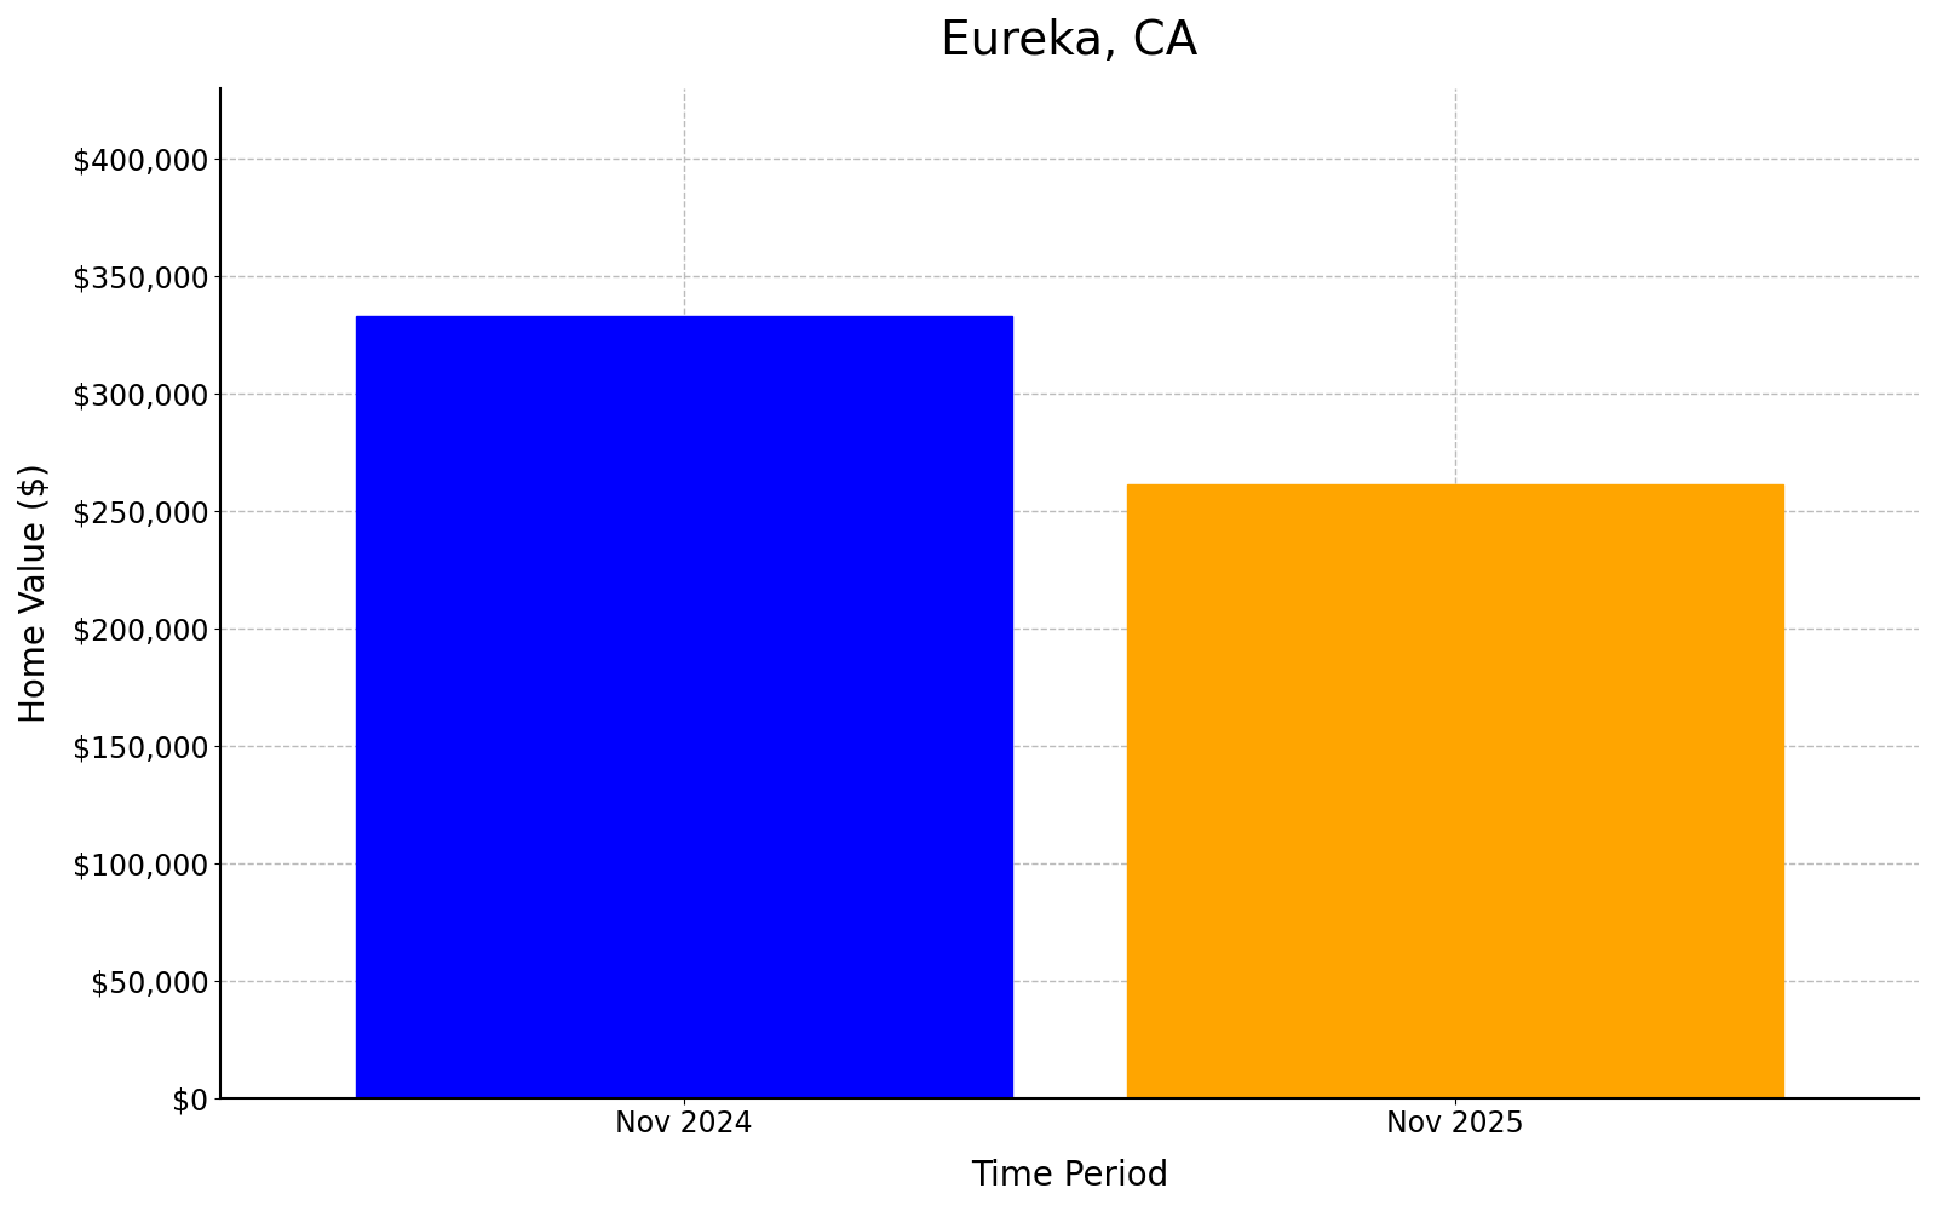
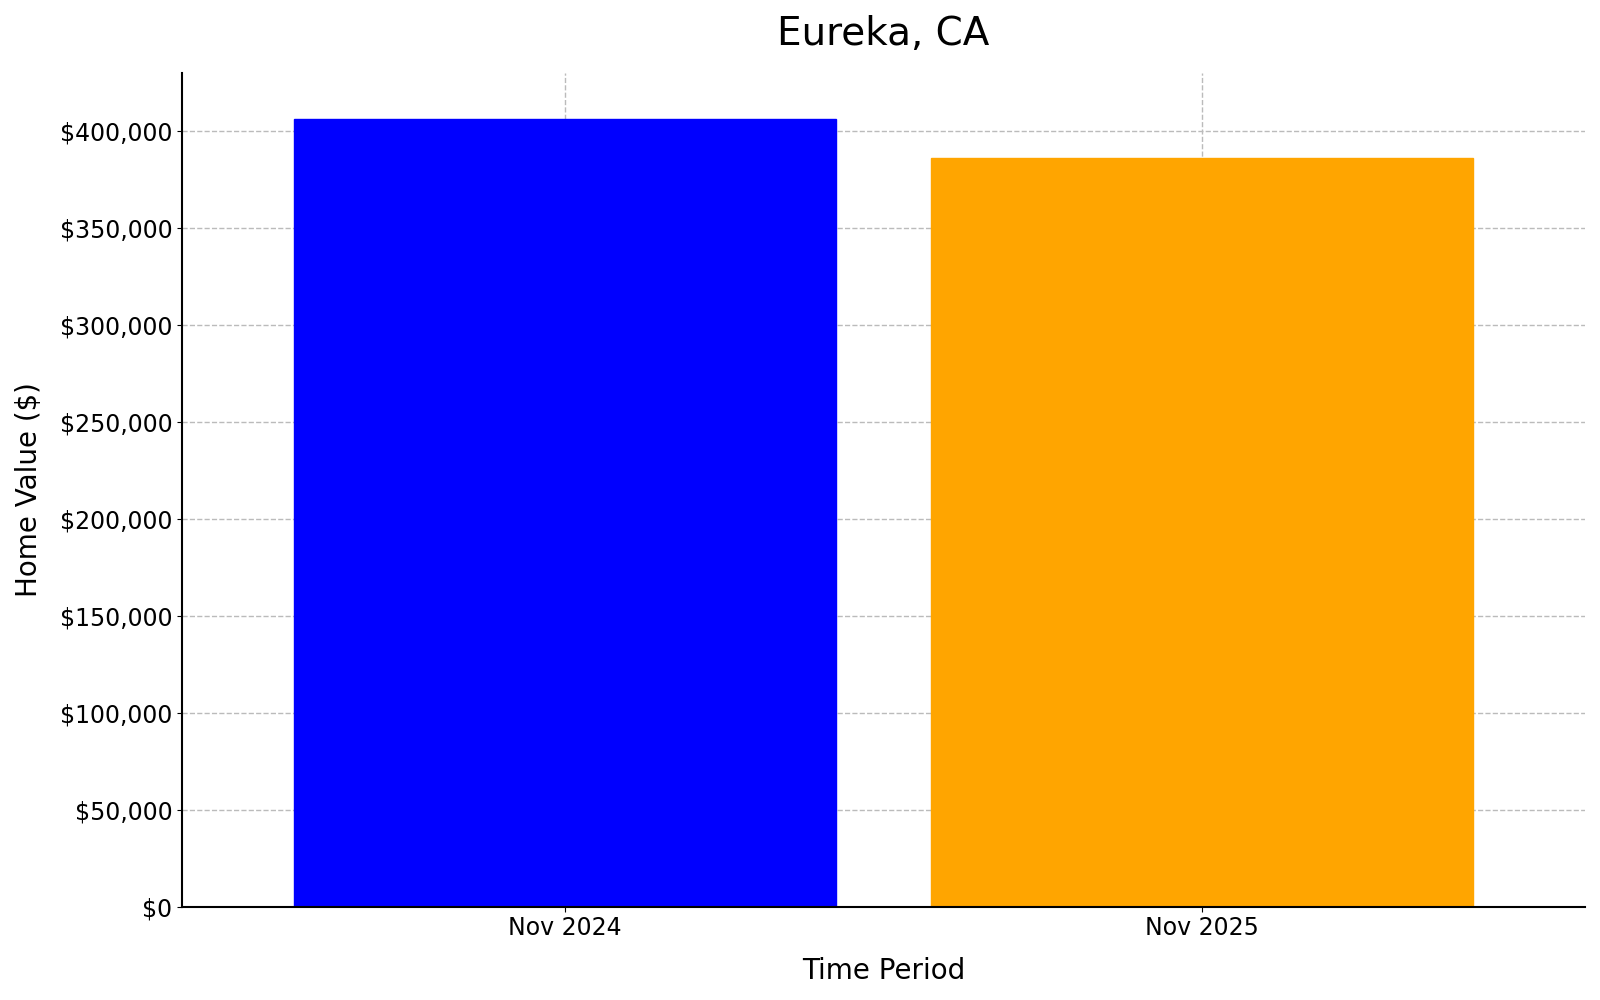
Nov 2024: $333,000 -> $406,000
Nov 2025: $261,000 -> $386,000
